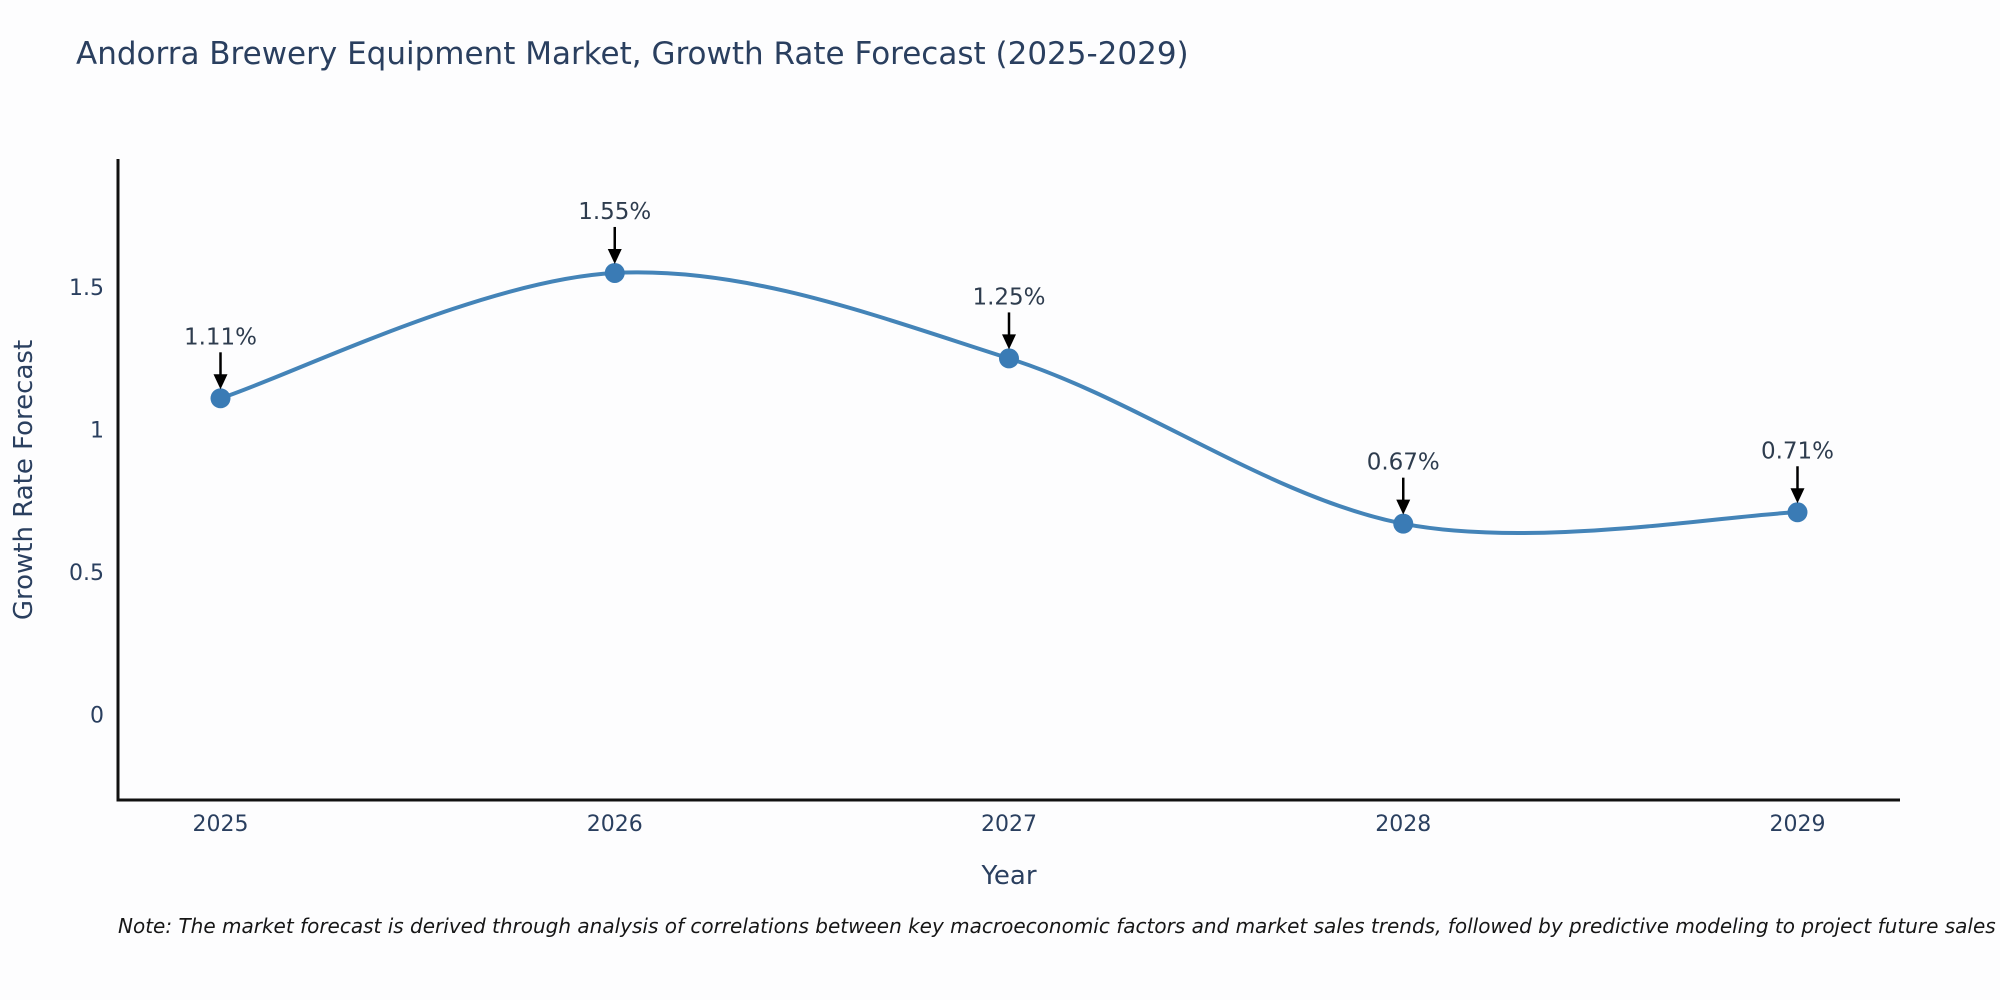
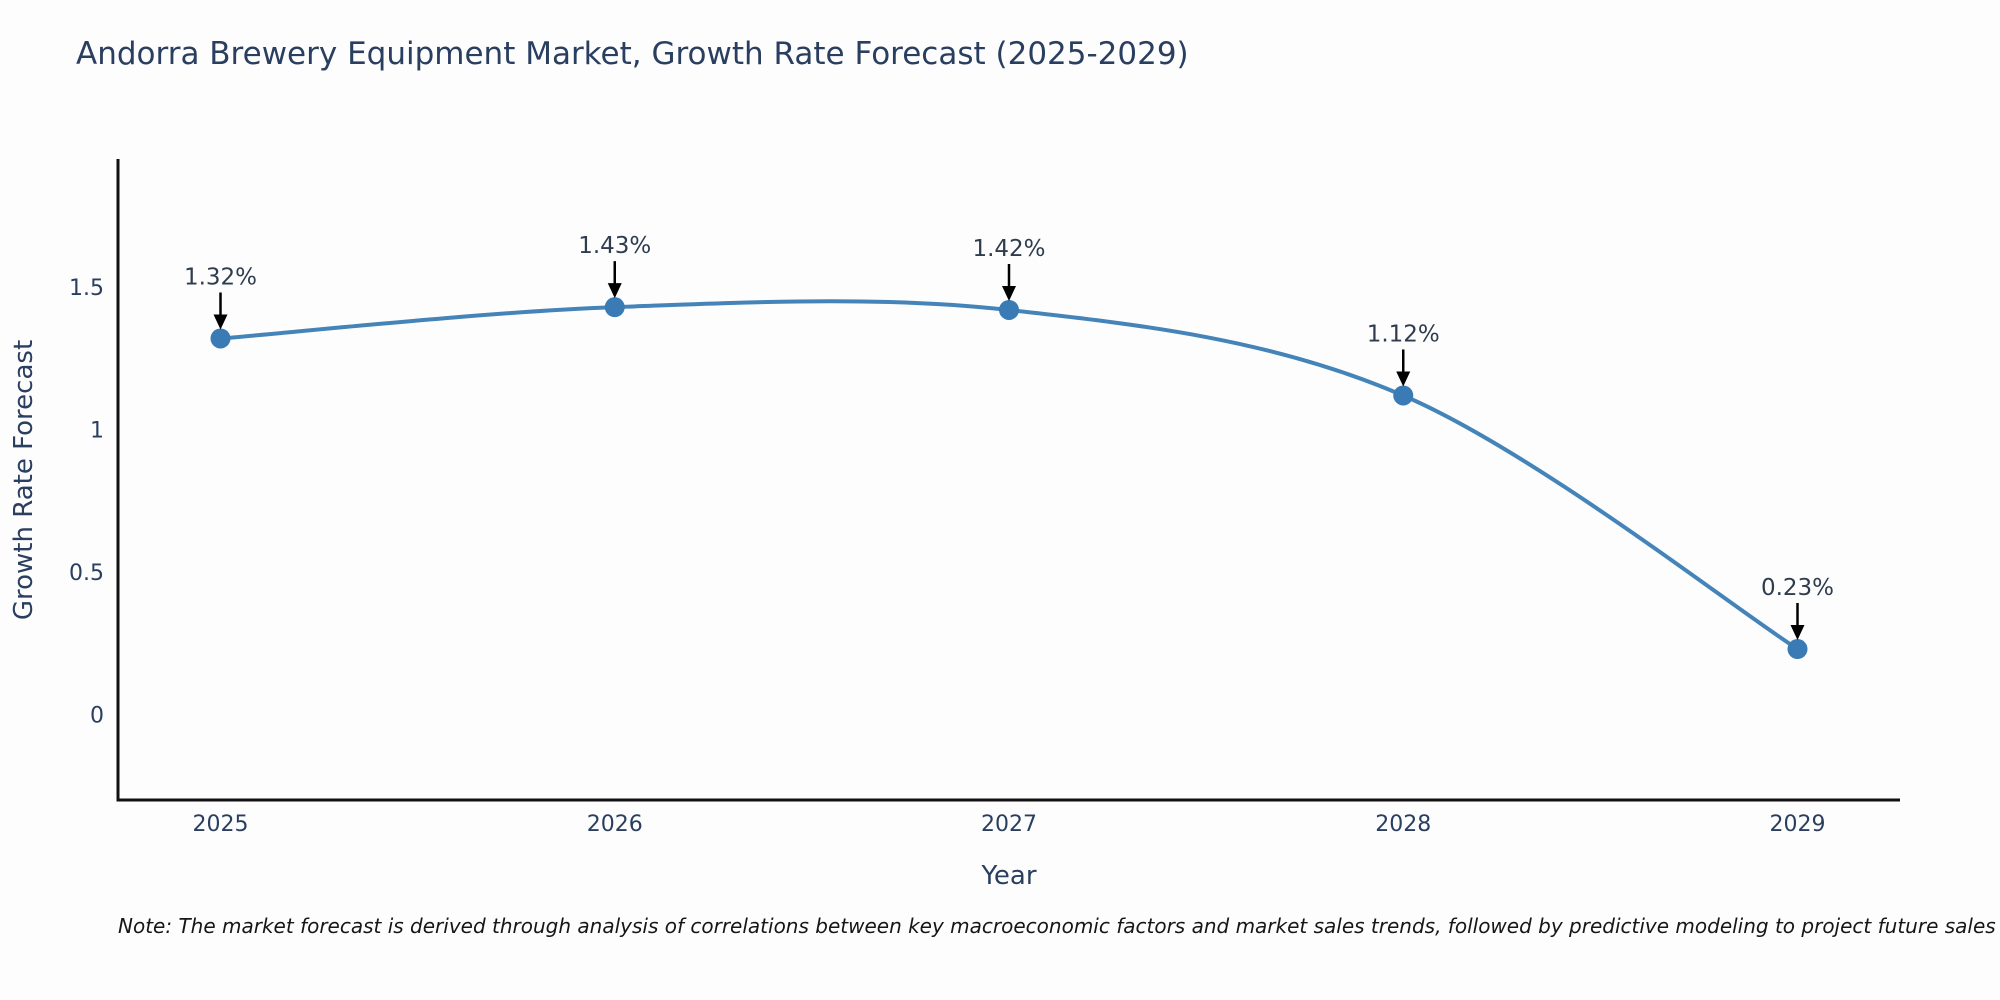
2025: 1.11% -> 1.32%
2026: 1.55% -> 1.43%
2027: 1.25% -> 1.42%
2028: 0.67% -> 1.12%
2029: 0.71% -> 0.23%
